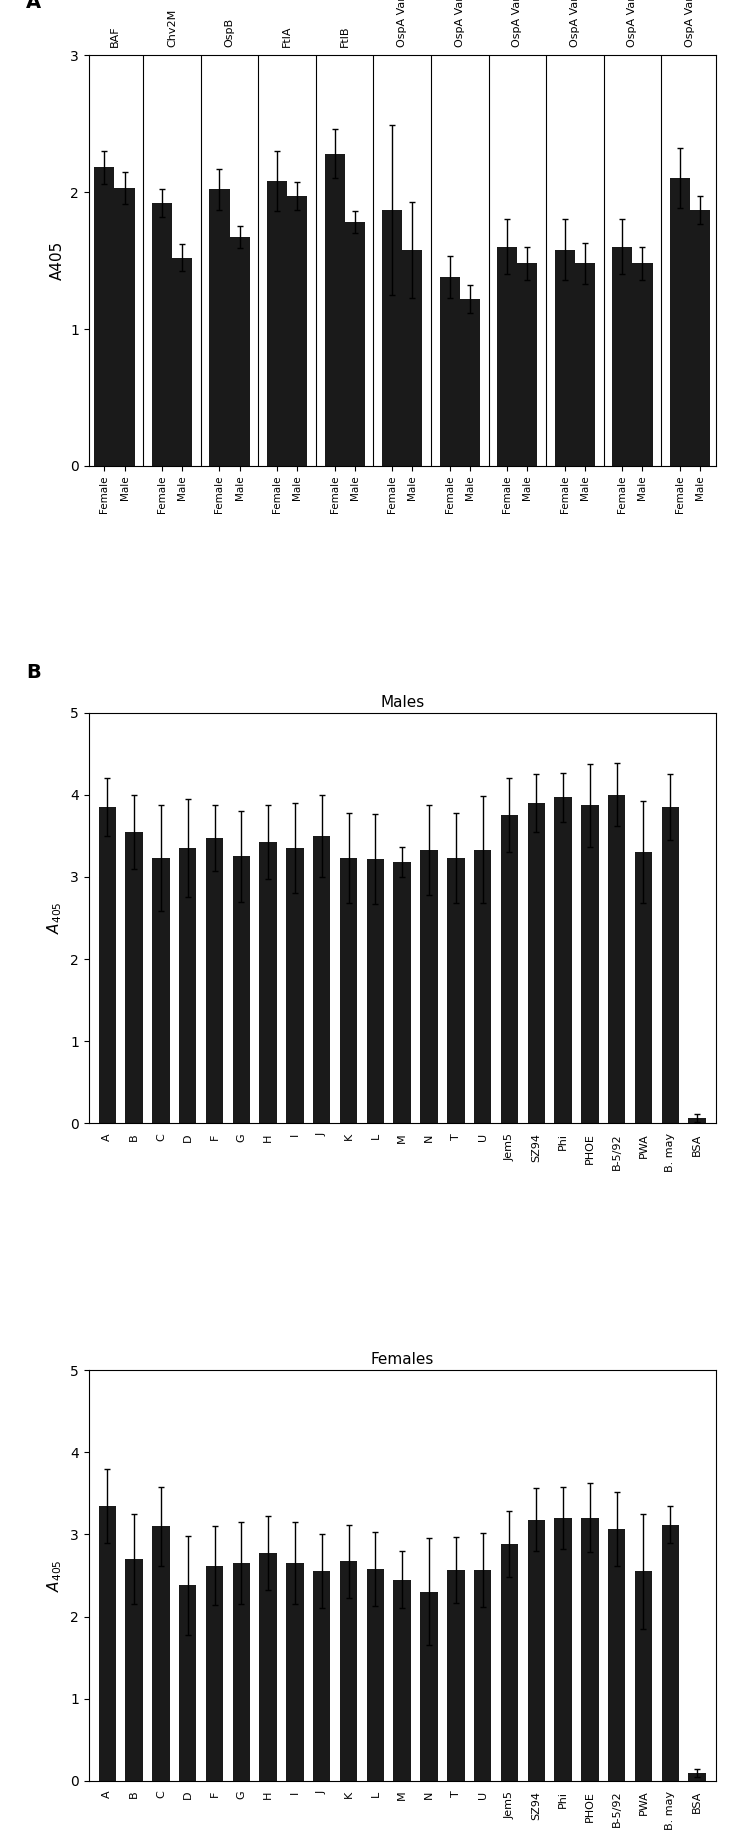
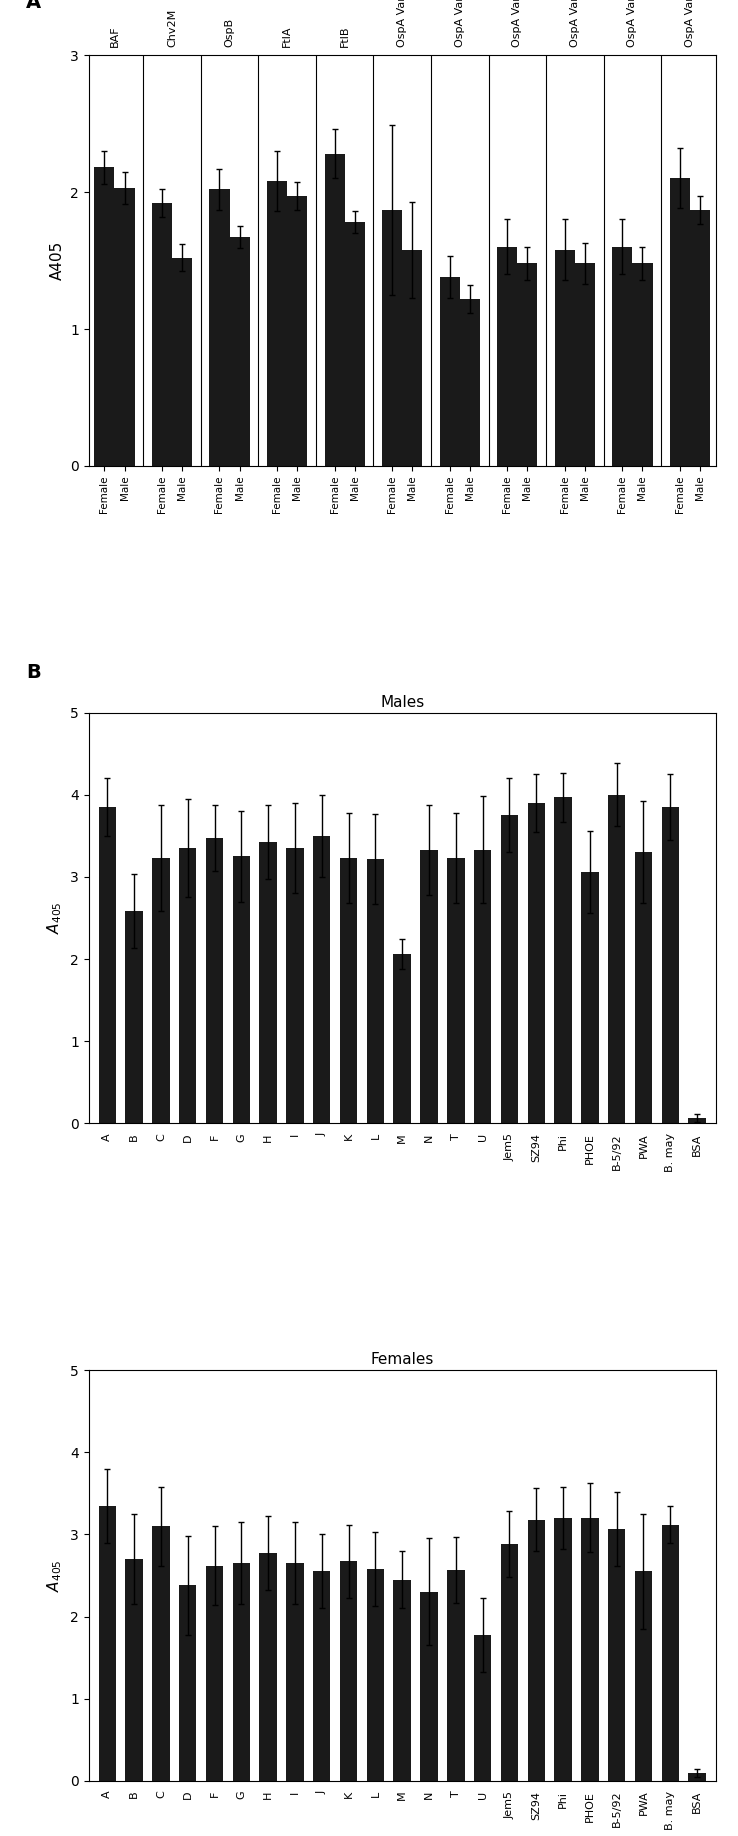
Males/B: 3.55 -> 2.58
Males/M: 3.18 -> 2.06
Males/PHOE: 3.87 -> 3.06
Females/U: 2.57 -> 1.78
